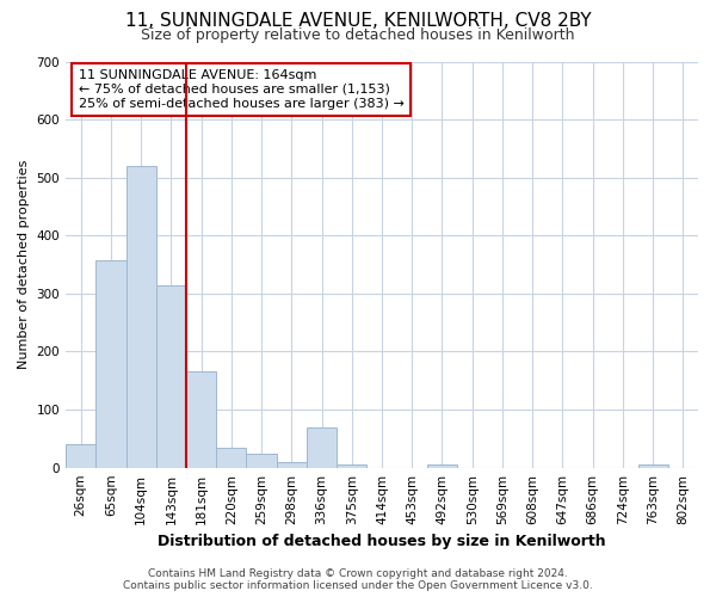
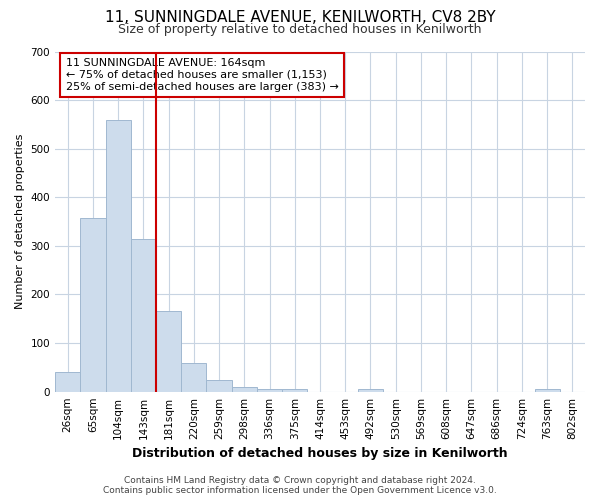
104sqm: 520 -> 560
220sqm: 35 -> 60
336sqm: 70 -> 6
